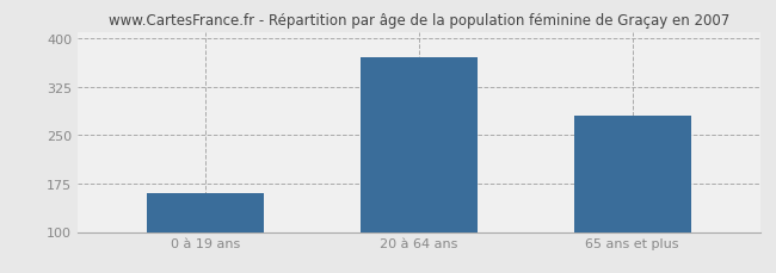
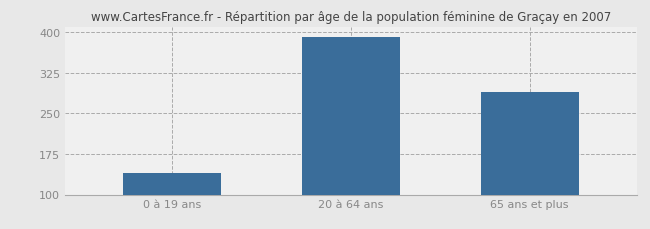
0 à 19 ans: 160 -> 140
20 à 64 ans: 370 -> 390
65 ans et plus: 280 -> 290
